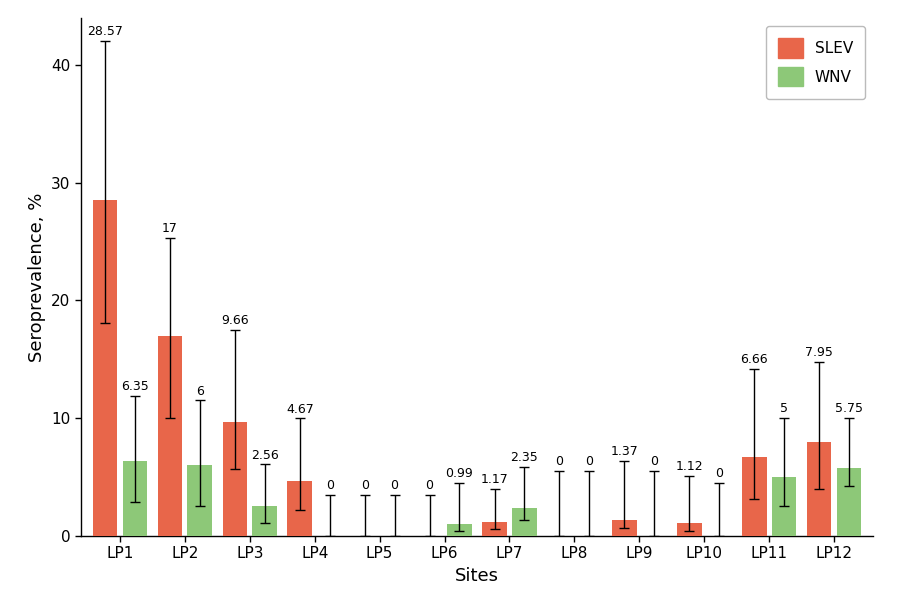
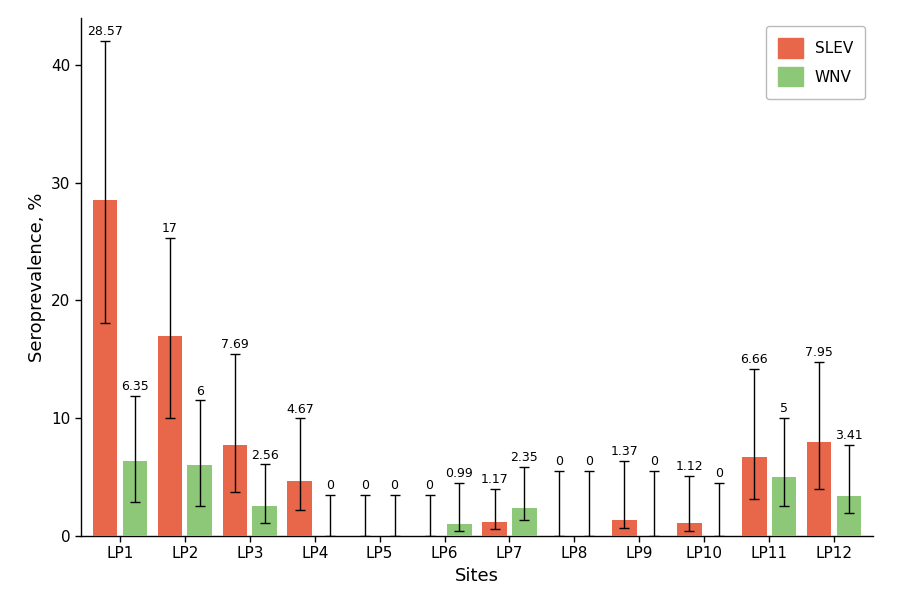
SLEV/LP3: 9.66 -> 7.69
WNV/LP12: 5.75 -> 3.41
